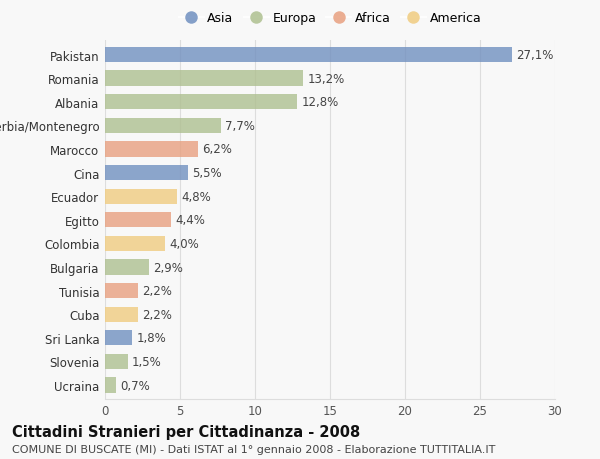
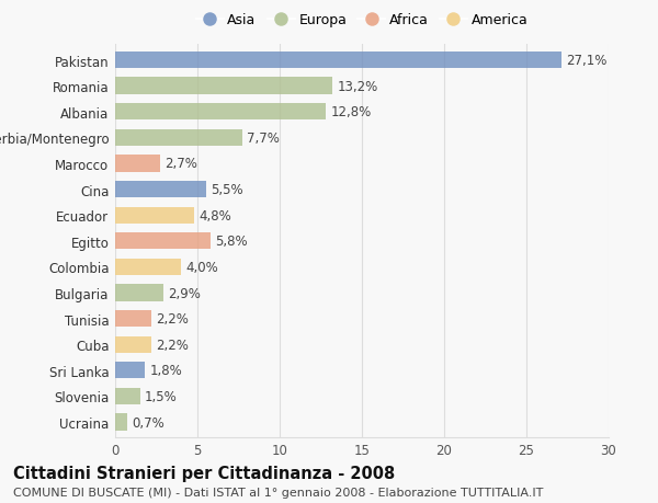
Marocco: 6,2% -> 2,7%
Egitto: 4,4% -> 5,8%
